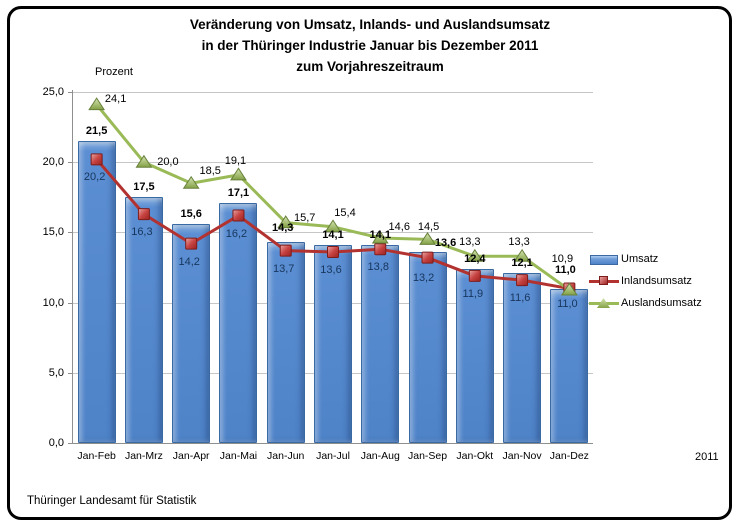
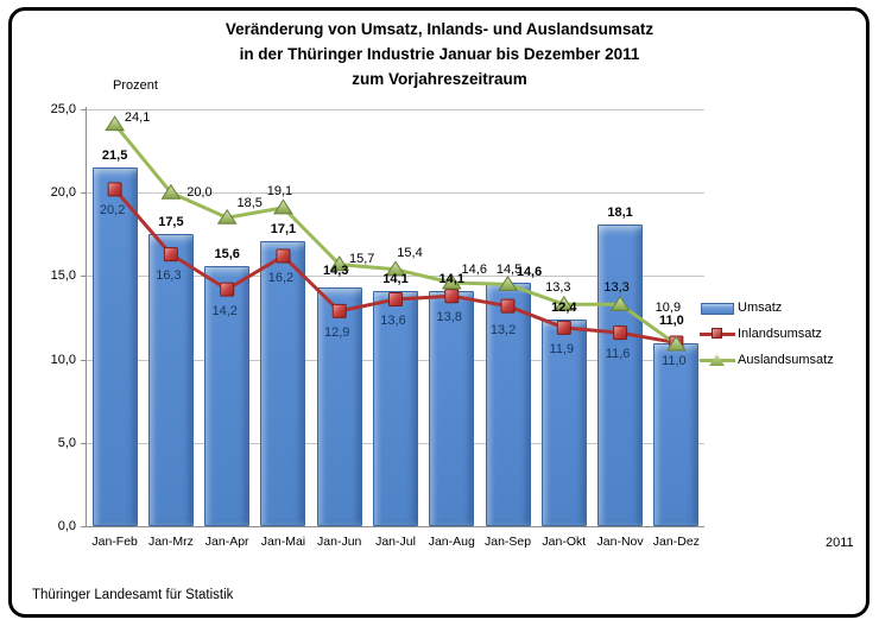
Inlandsumsatz/Jan-Jun: 13,7 -> 12,9
Umsatz/Jan-Sep: 13,6 -> 14,6
Umsatz/Jan-Nov: 12,1 -> 18,1
